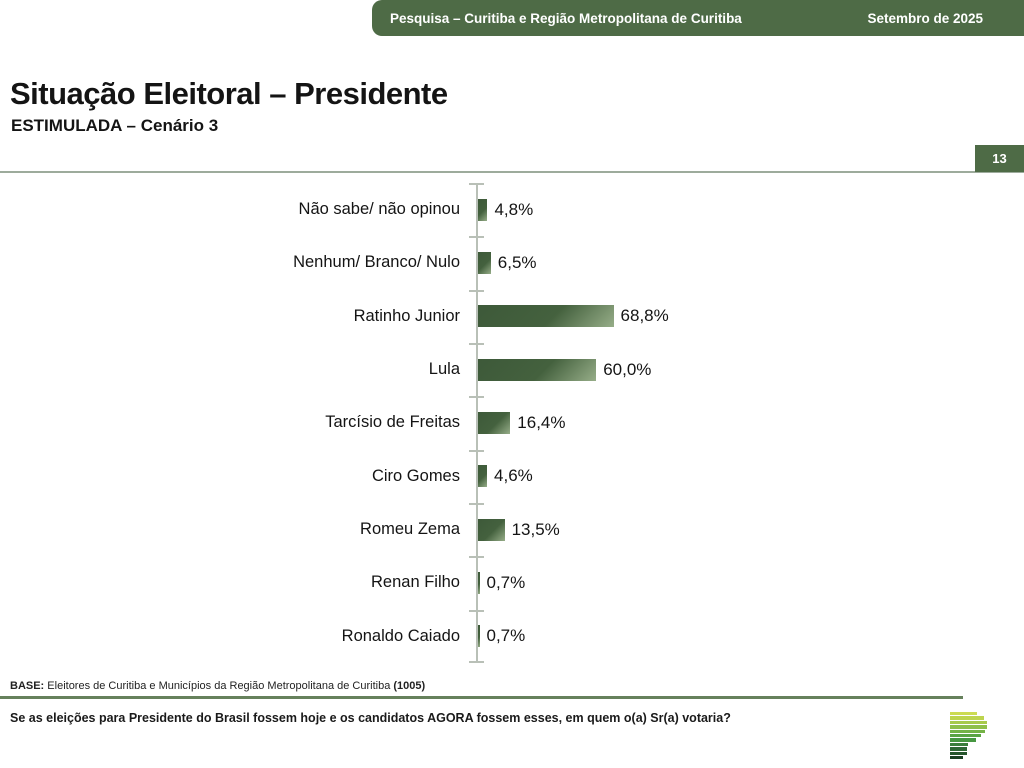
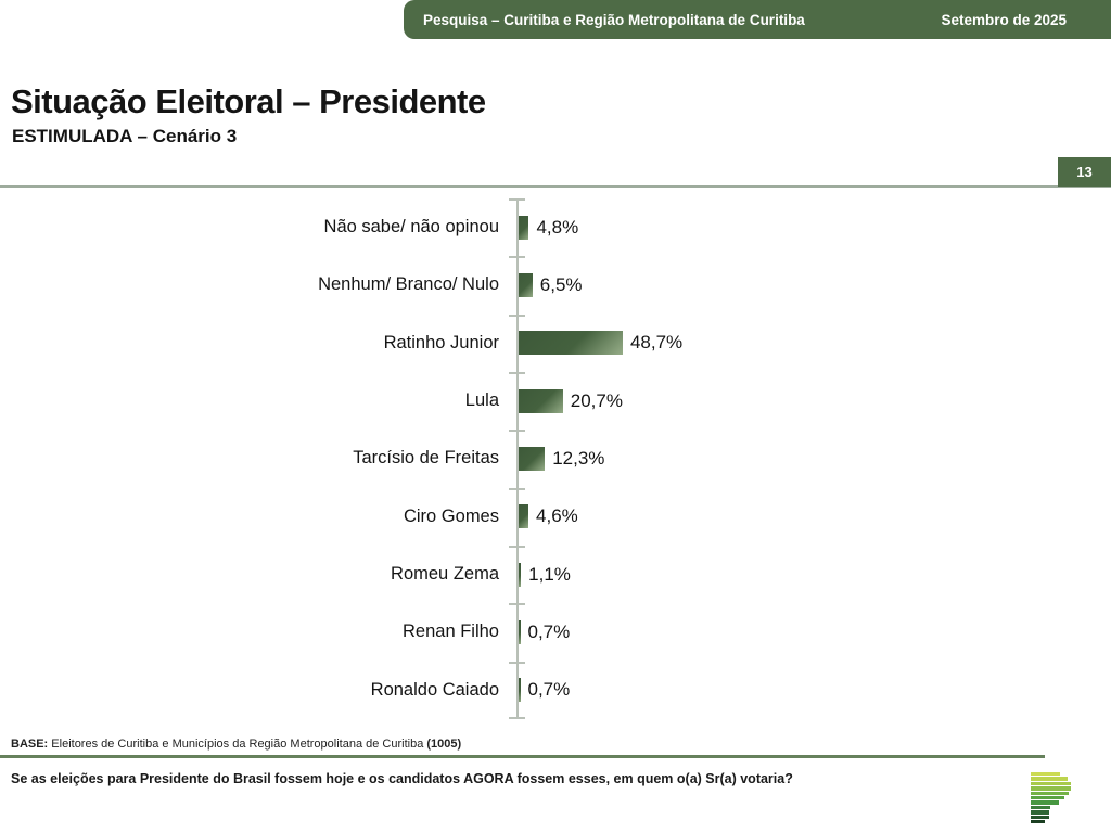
Ratinho Junior: 68,8% -> 48,7%
Lula: 60,0% -> 20,7%
Tarcísio de Freitas: 16,4% -> 12,3%
Romeu Zema: 13,5% -> 1,1%
